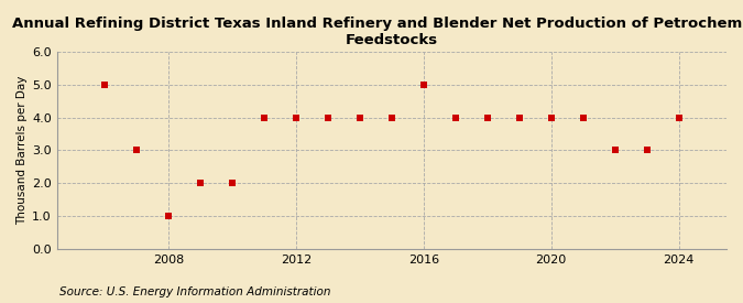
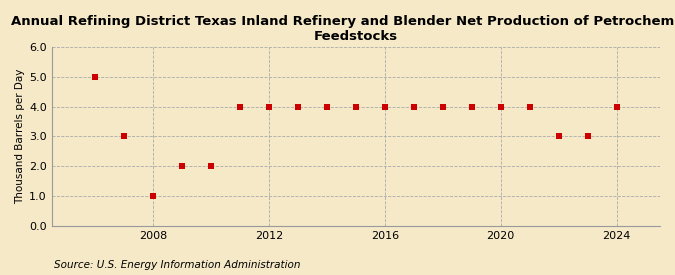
2016: 5 -> 4
